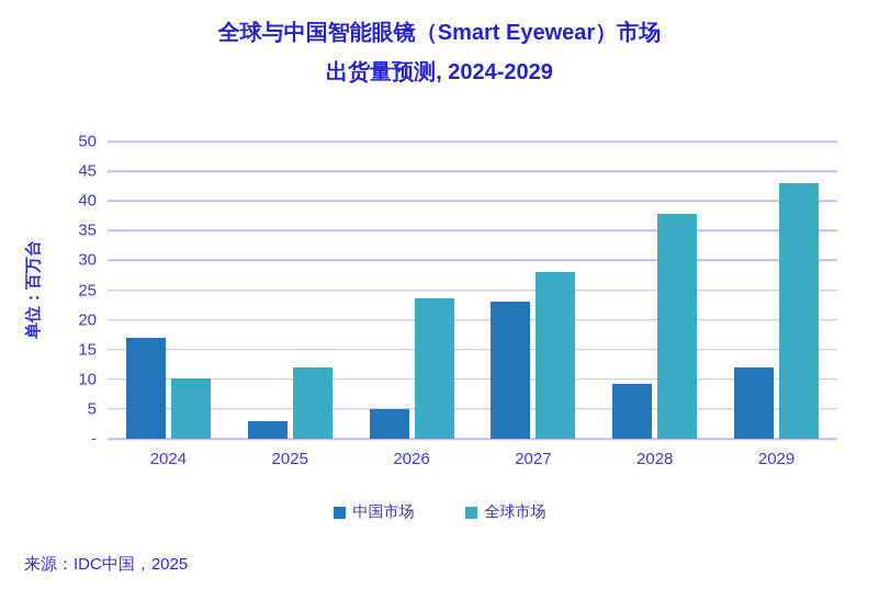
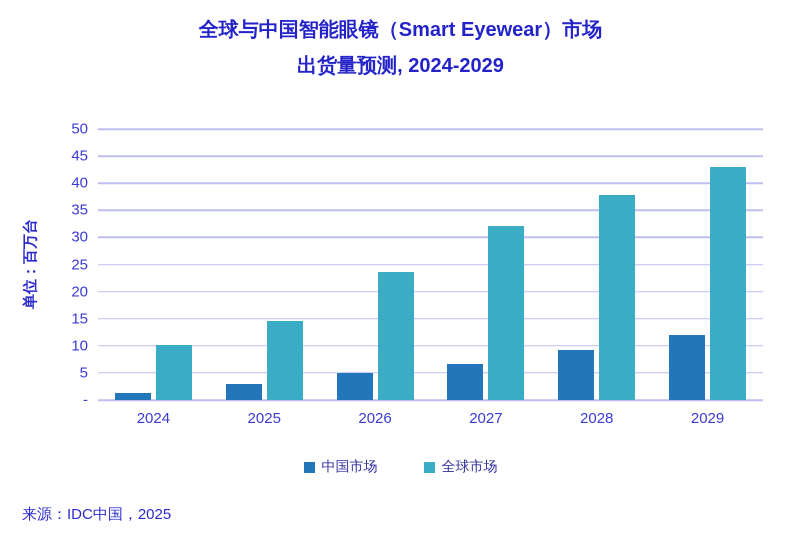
中国市场/2024: 17 -> 1
全球市场/2025: 12 -> 14
中国市场/2027: 23 -> 7
全球市场/2027: 28 -> 32
